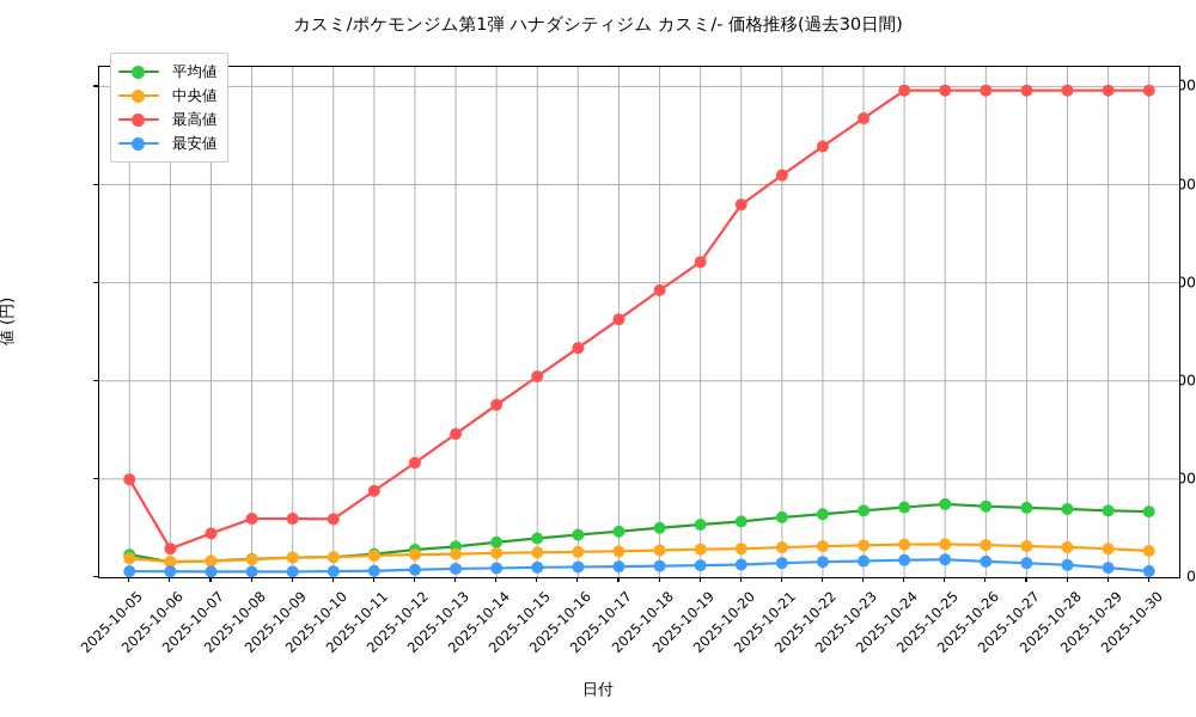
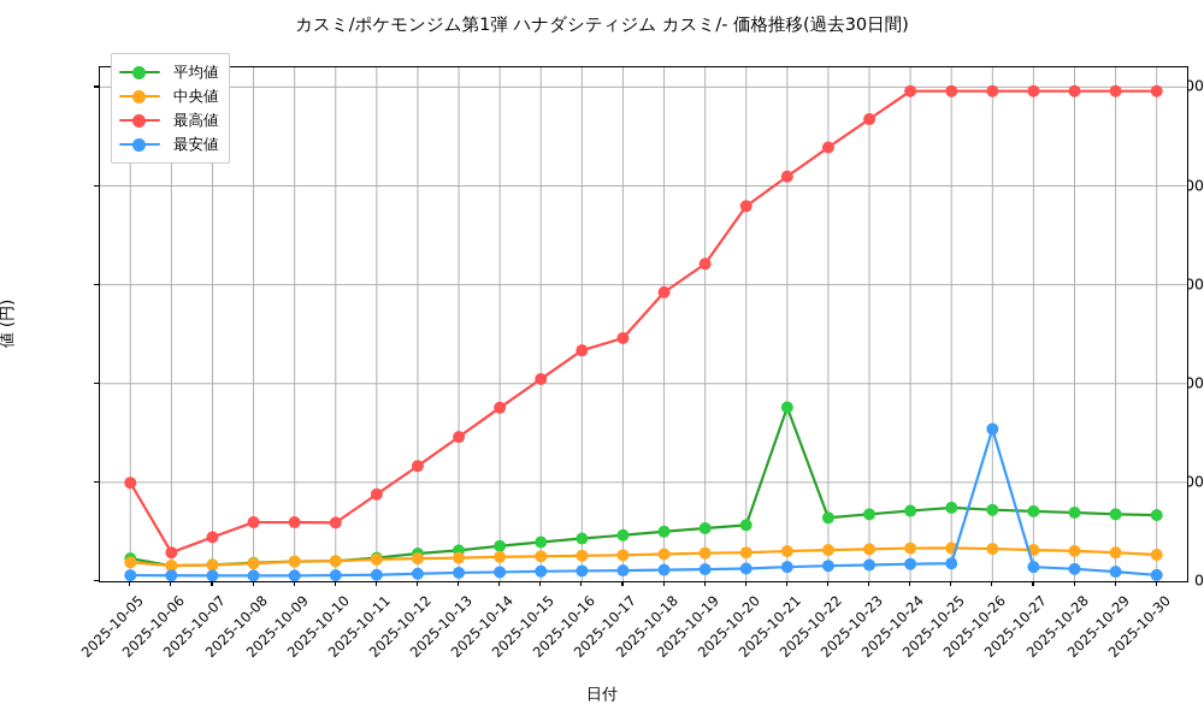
最高値/2025-10-17: 13100 -> 12300
平均値/2025-10-21: 3000 -> 8800
最安値/2025-10-26: 800 -> 7700
